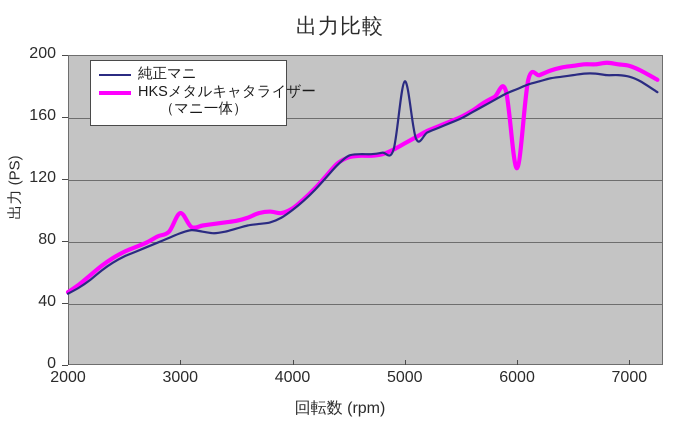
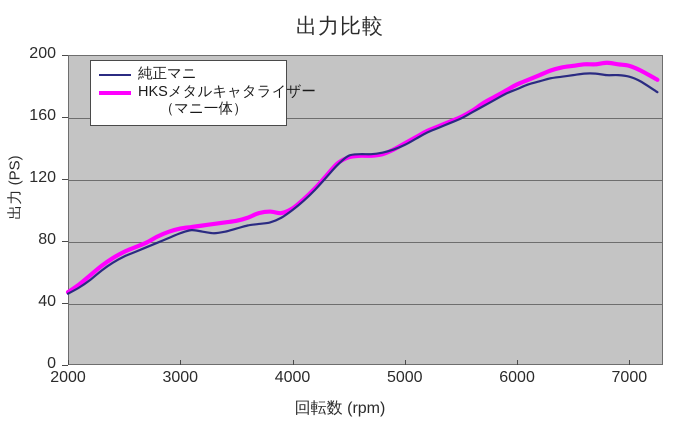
HKSメタルキャタライザー（マニ一体）/3000: 98 -> 88
純正マニ/5000: 183 -> 142
HKSメタルキャタライザー（マニ一体）/6000: 127 -> 181
